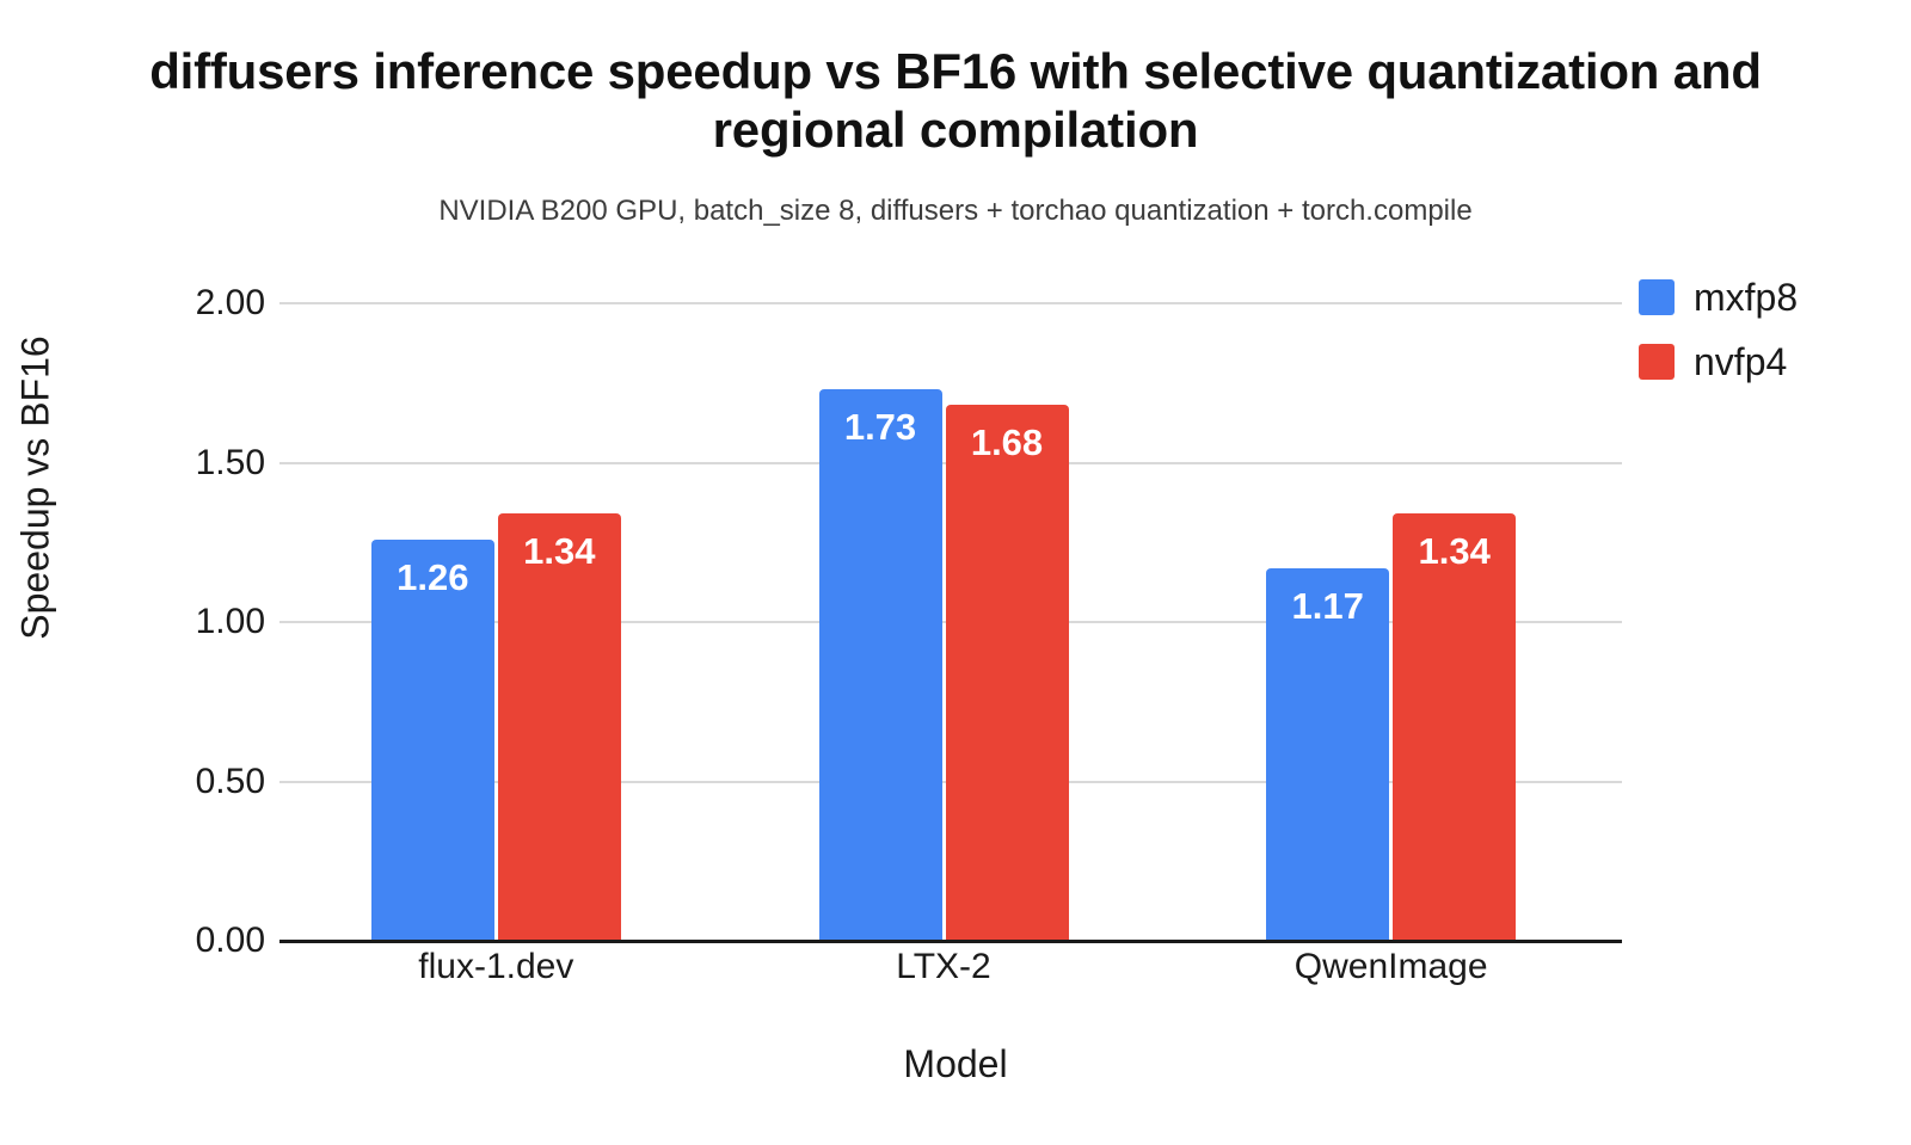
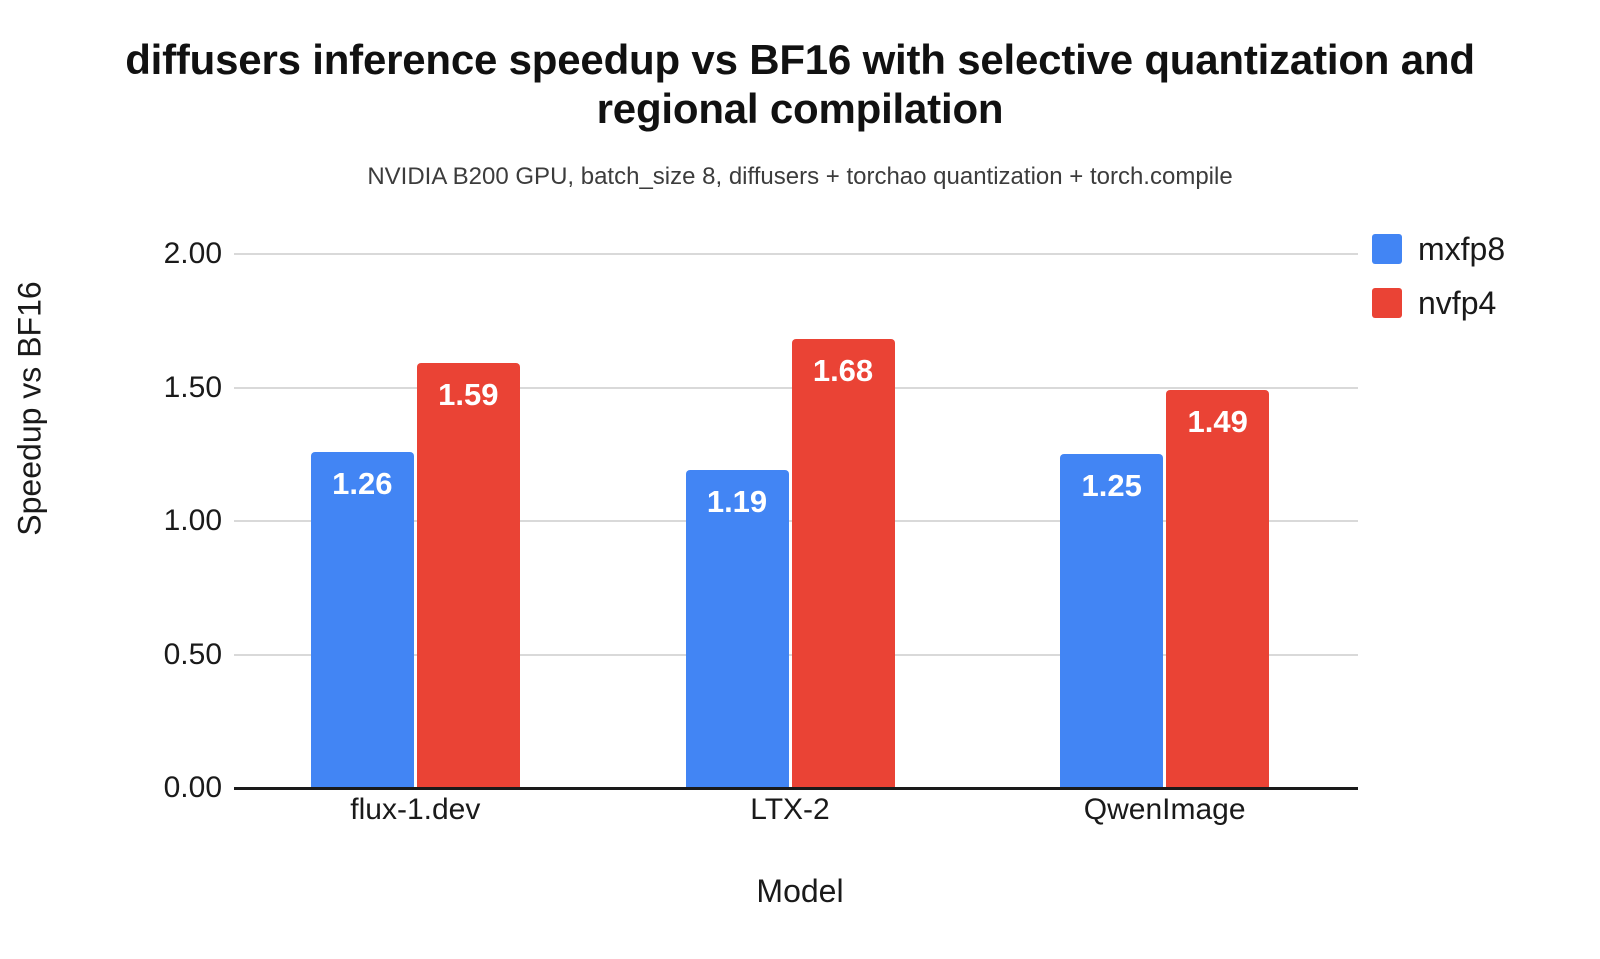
nvfp4/flux-1.dev: 1.34 -> 1.59
mxfp8/LTX-2: 1.73 -> 1.19
mxfp8/QwenImage: 1.17 -> 1.25
nvfp4/QwenImage: 1.34 -> 1.49
